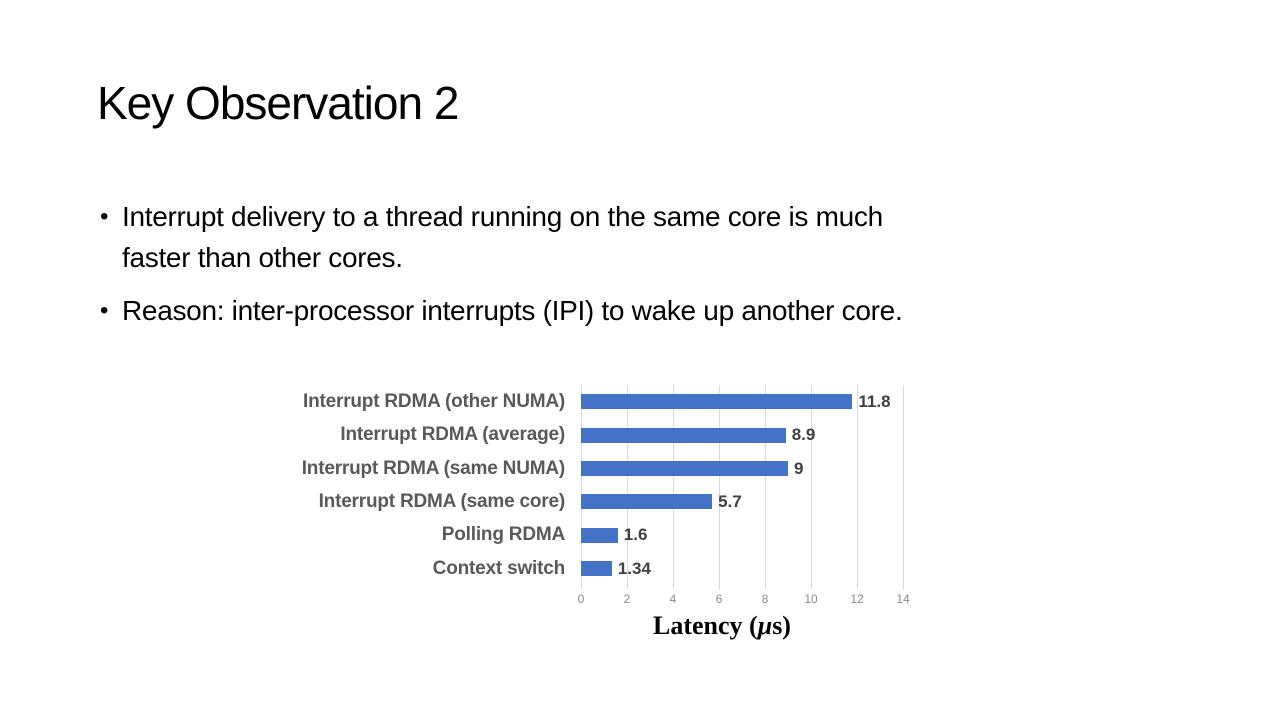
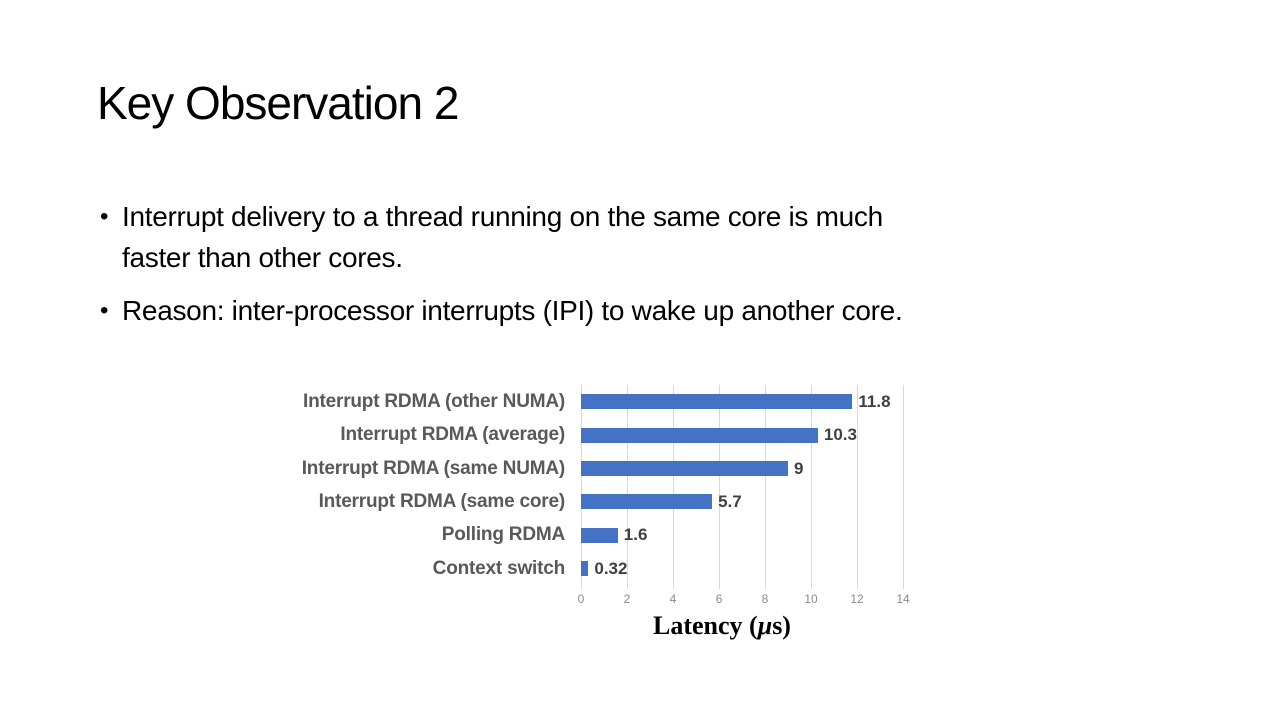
Interrupt RDMA (average): 8.9 -> 10.3
Context switch: 1.34 -> 0.32
